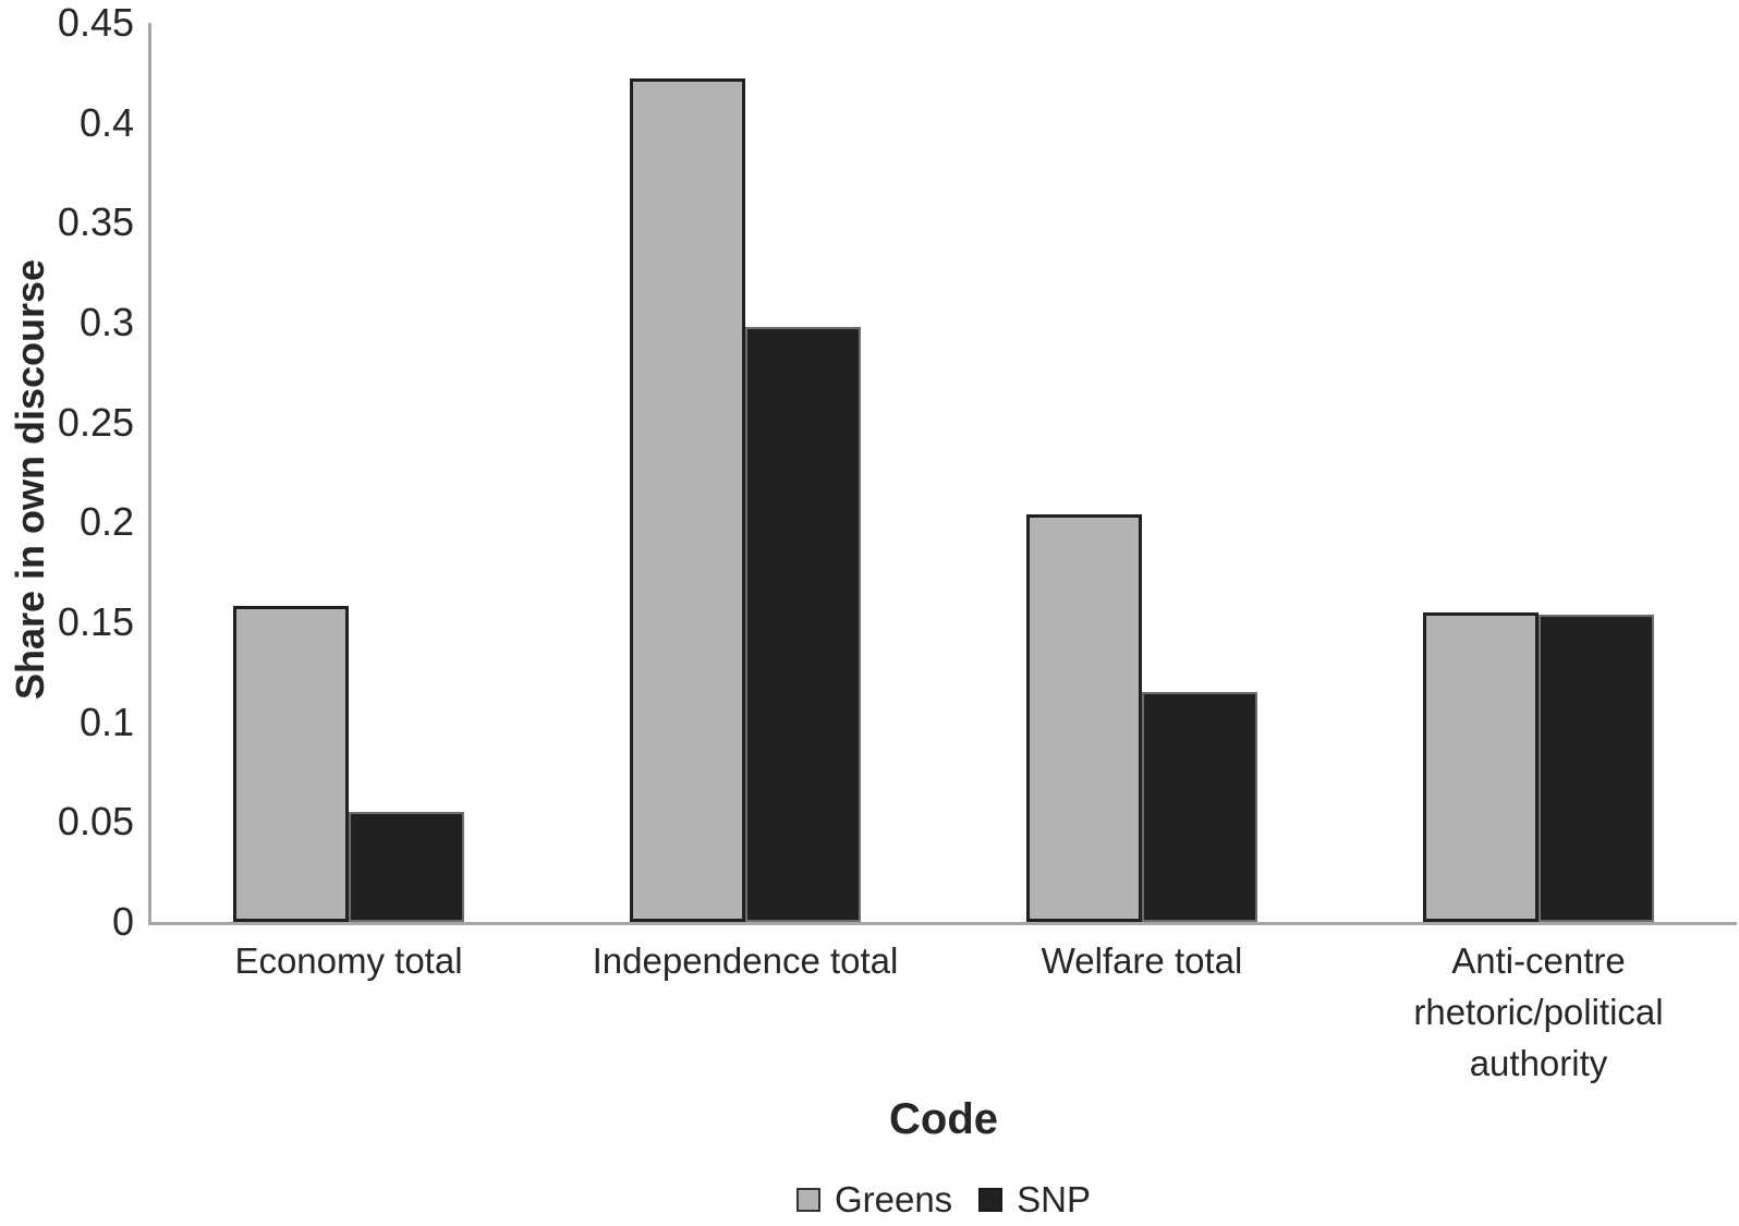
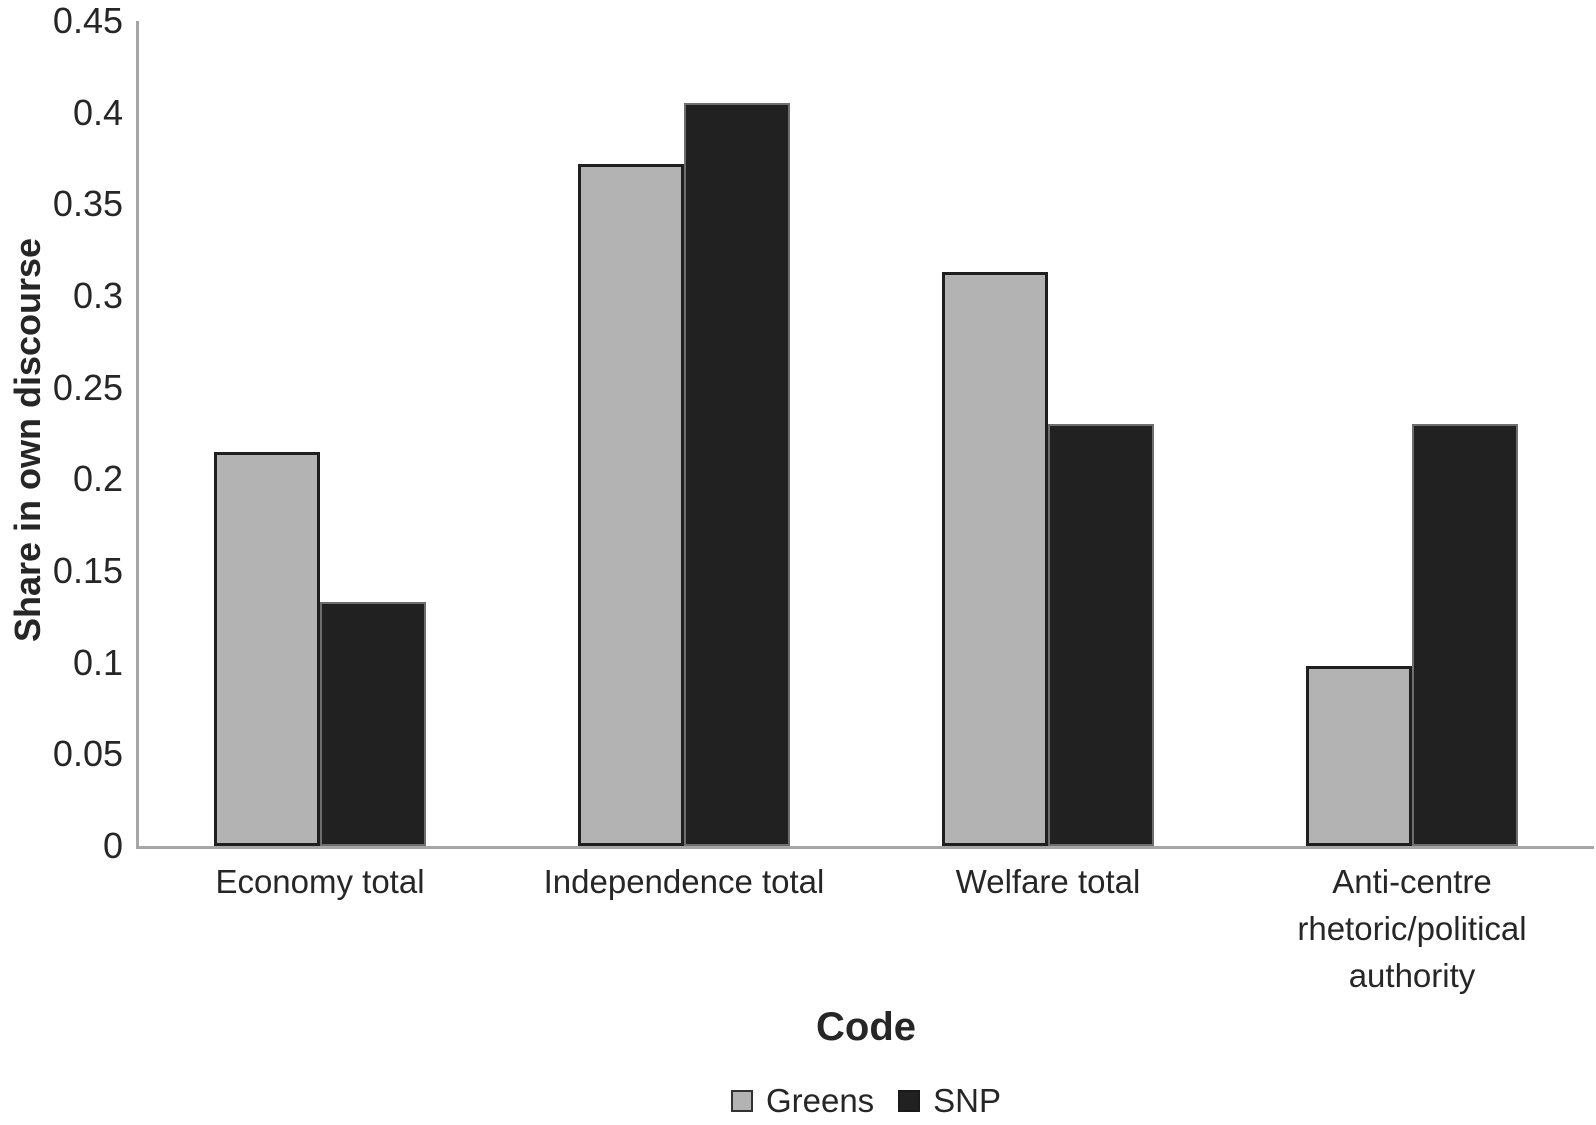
Greens/Economy total: 0.158 -> 0.215
SNP/Economy total: 0.055 -> 0.133
Greens/Independence total: 0.422 -> 0.372
SNP/Independence total: 0.298 -> 0.405
Greens/Welfare total: 0.204 -> 0.313
SNP/Welfare total: 0.115 -> 0.230
Greens/Anti-centre rhetoric/political authority: 0.155 -> 0.098
SNP/Anti-centre rhetoric/political authority: 0.154 -> 0.230
